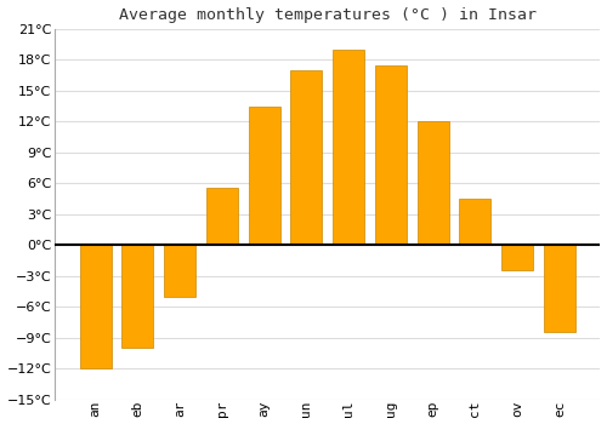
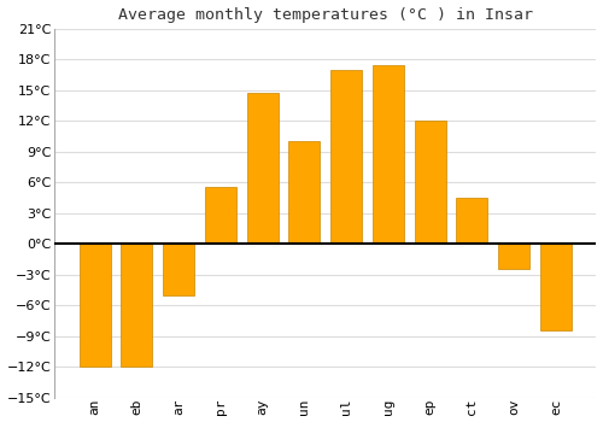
eb: -10.0°C -> -12.0°C
ay: 13.5°C -> 14.8°C
un: 17.0°C -> 10.0°C
ul: 19.0°C -> 17.0°C
